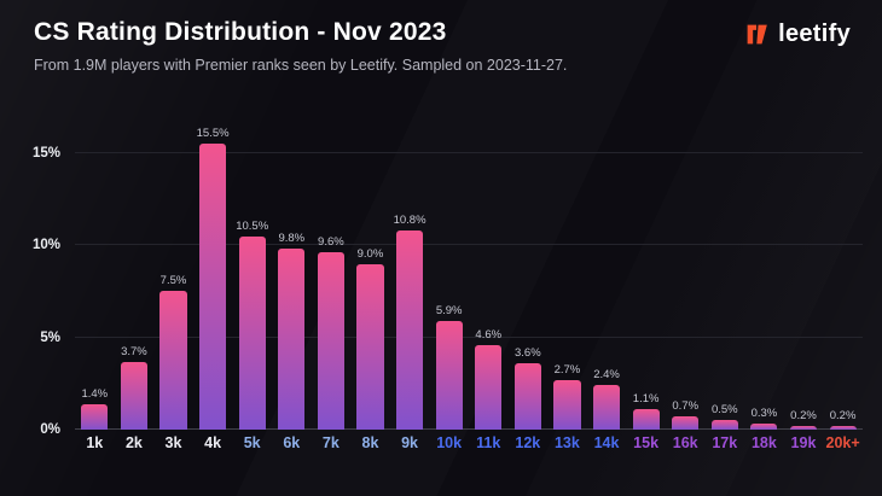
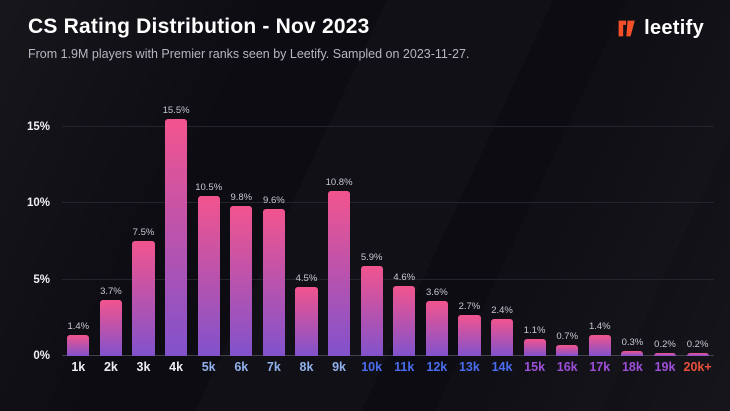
8k: 9.0% -> 4.5%
17k: 0.5% -> 1.4%
